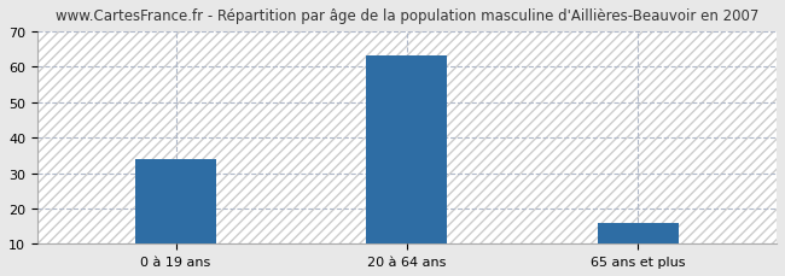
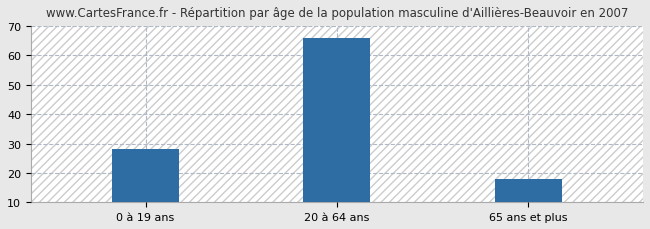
0 à 19 ans: 34 -> 28
20 à 64 ans: 63 -> 66
65 ans et plus: 16 -> 18
